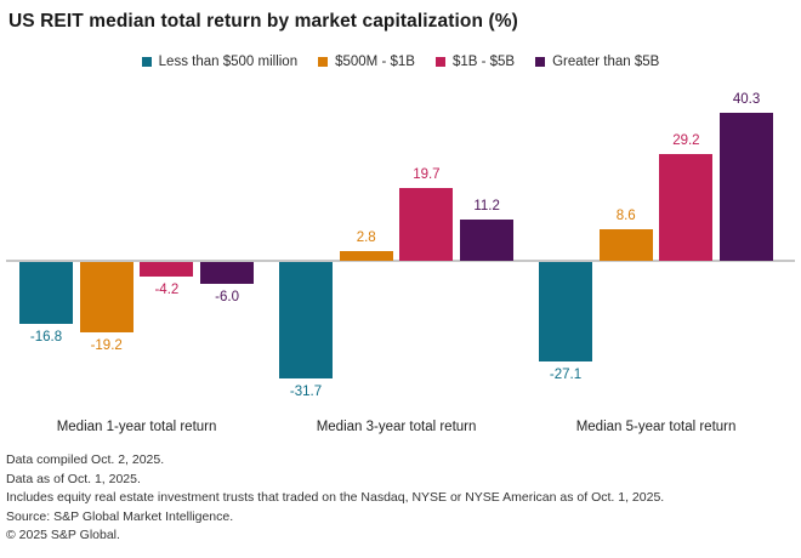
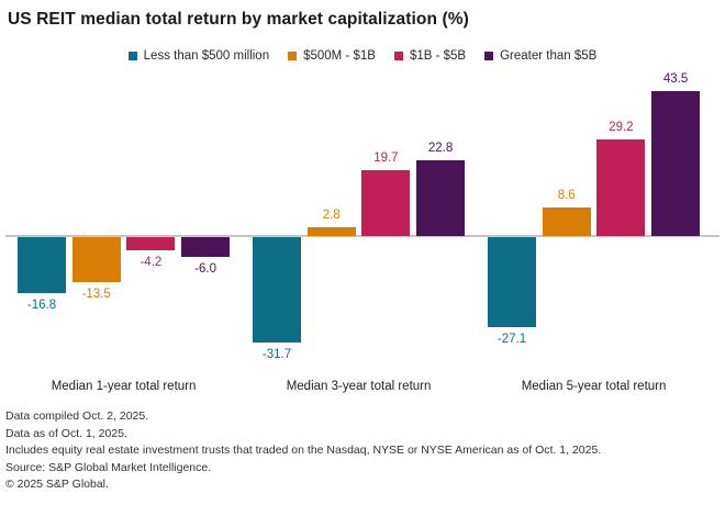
$500M - $1B/Median 1-year total return: -19.2 -> -13.5
Greater than $5B/Median 3-year total return: 11.2 -> 22.8
Greater than $5B/Median 5-year total return: 40.3 -> 43.5
